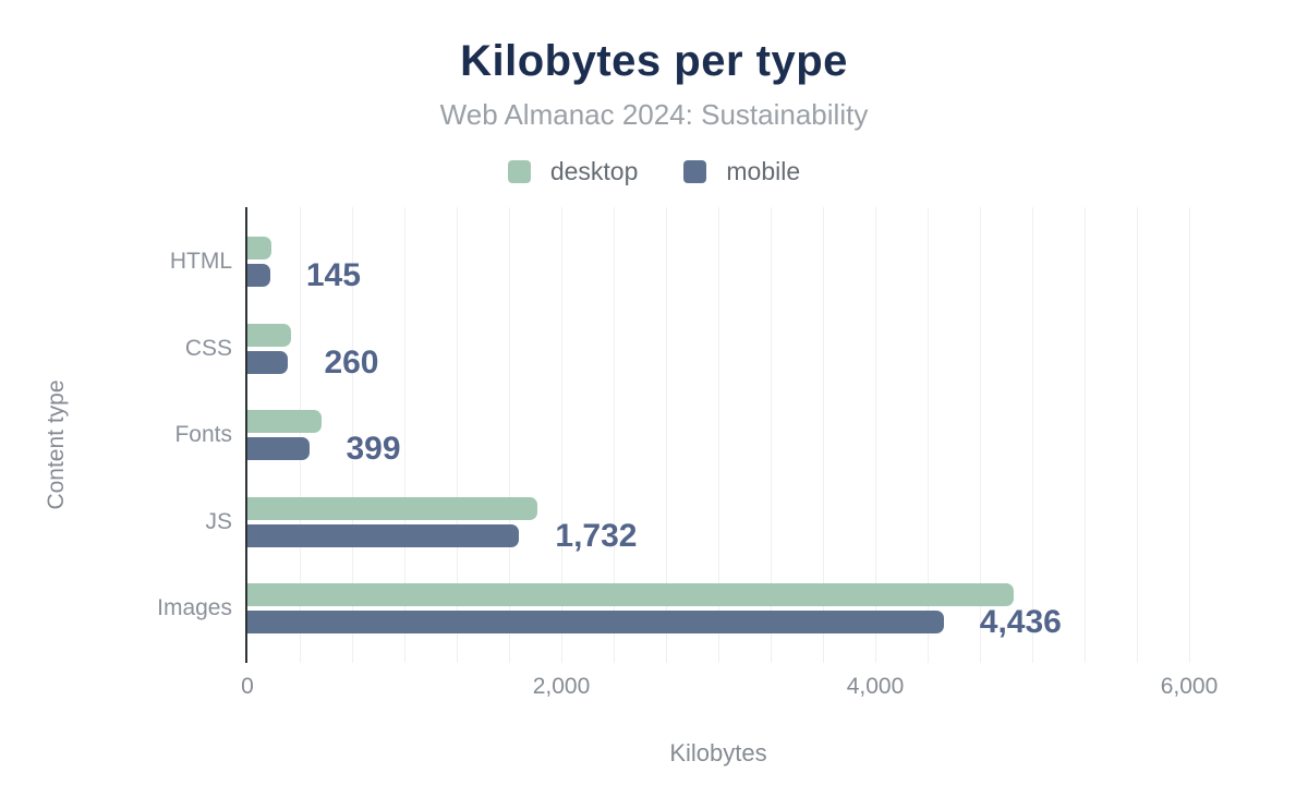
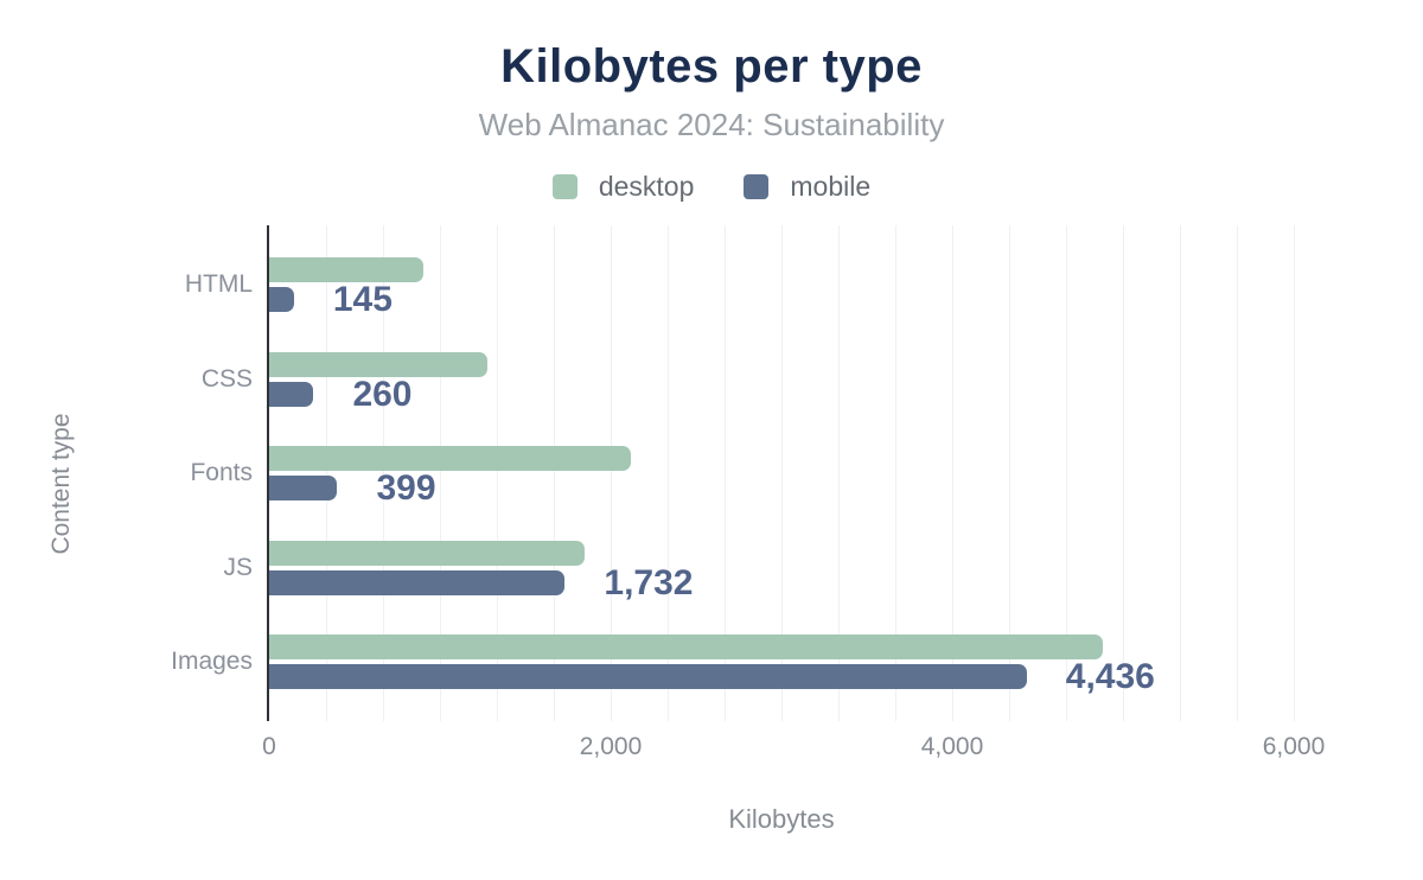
desktop/HTML: 150 -> 900
desktop/CSS: 280 -> 1280
desktop/Fonts: 470 -> 2120
